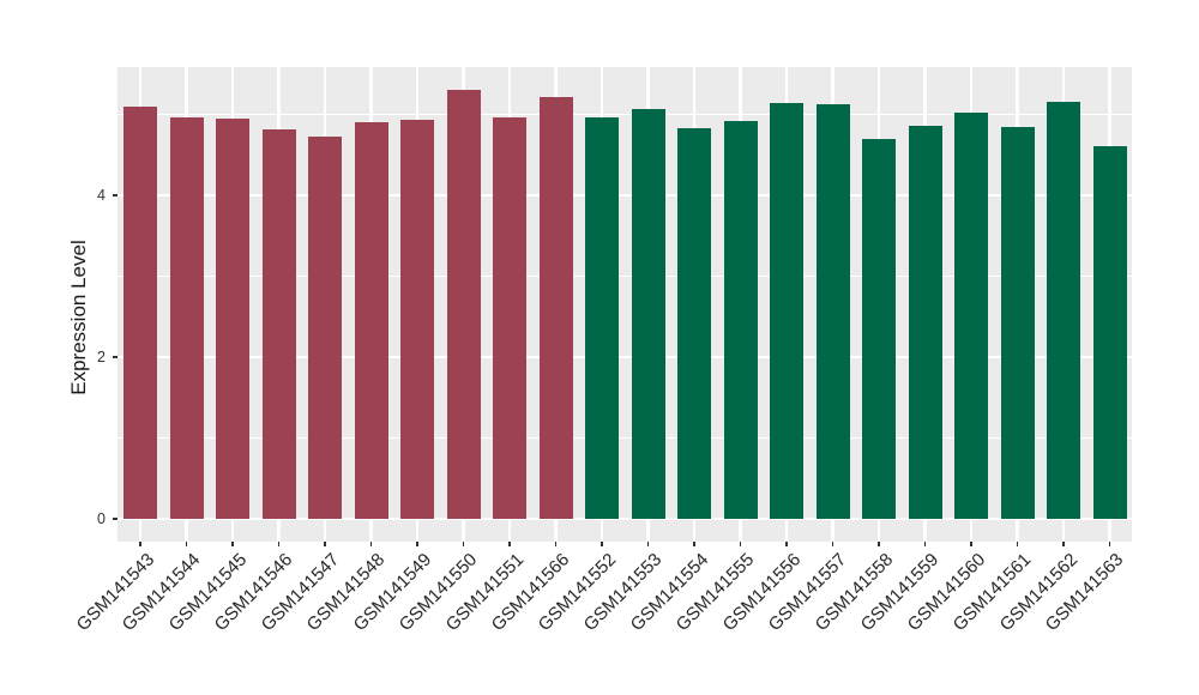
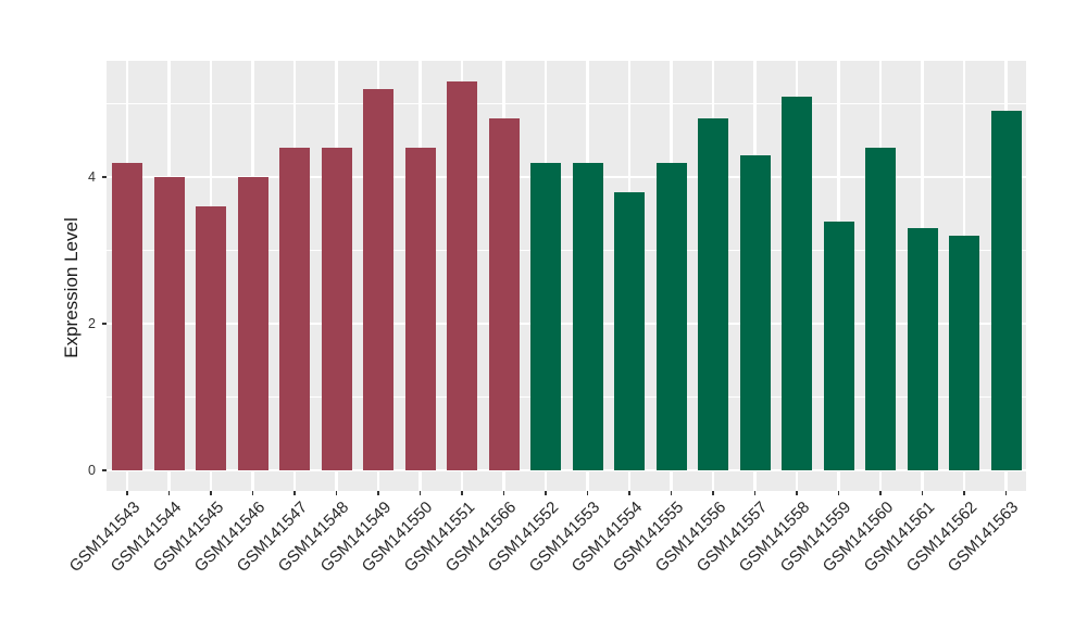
GSM141543: 5.1 -> 4.2
GSM141544: 5.0 -> 4.0
GSM141545: 5.0 -> 3.6
GSM141546: 4.8 -> 4.0
GSM141547: 4.7 -> 4.4
GSM141548: 4.9 -> 4.4
GSM141549: 4.9 -> 5.2
GSM141550: 5.3 -> 4.4
GSM141551: 5.0 -> 5.3
GSM141566: 5.2 -> 4.8
GSM141552: 5.0 -> 4.2
GSM141553: 5.1 -> 4.2
GSM141554: 4.8 -> 3.8
GSM141555: 4.9 -> 4.2
GSM141556: 5.1 -> 4.8
GSM141557: 5.1 -> 4.3
GSM141558: 4.7 -> 5.1
GSM141559: 4.9 -> 3.4
GSM141560: 5.0 -> 4.4
GSM141561: 4.8 -> 3.3
GSM141562: 5.2 -> 3.2
GSM141563: 4.6 -> 4.9
